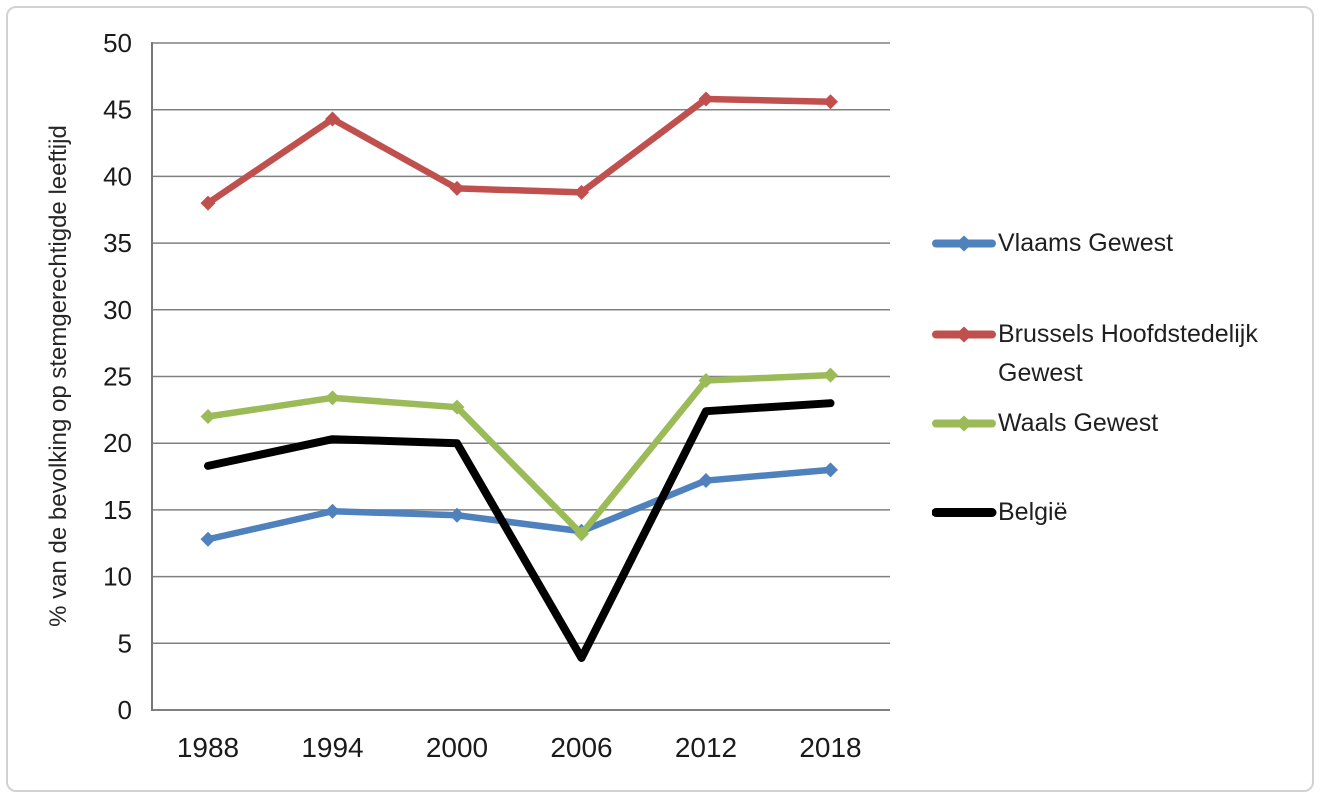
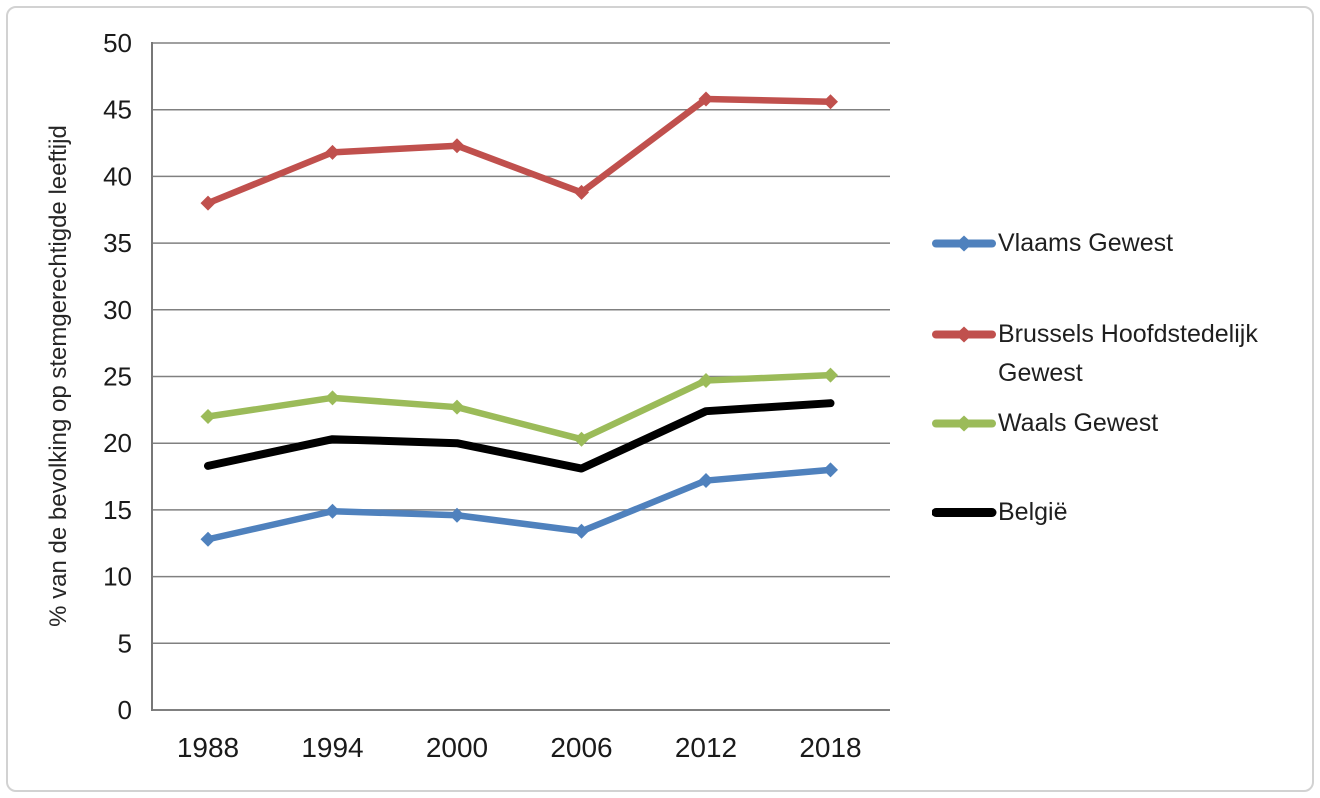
Brussels Hoofdstedelijk Gewest/1994: 44.3 -> 41.8
Brussels Hoofdstedelijk Gewest/2000: 39.1 -> 42.3
Waals Gewest/2006: 13.2 -> 20.3
België/2006: 3.9 -> 18.1
